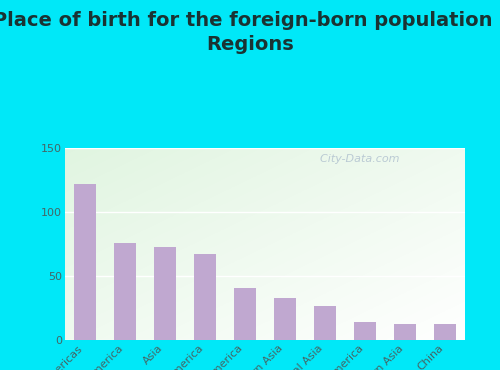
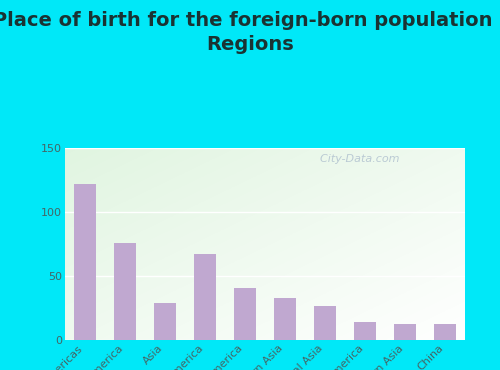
Asia: 73 -> 29
